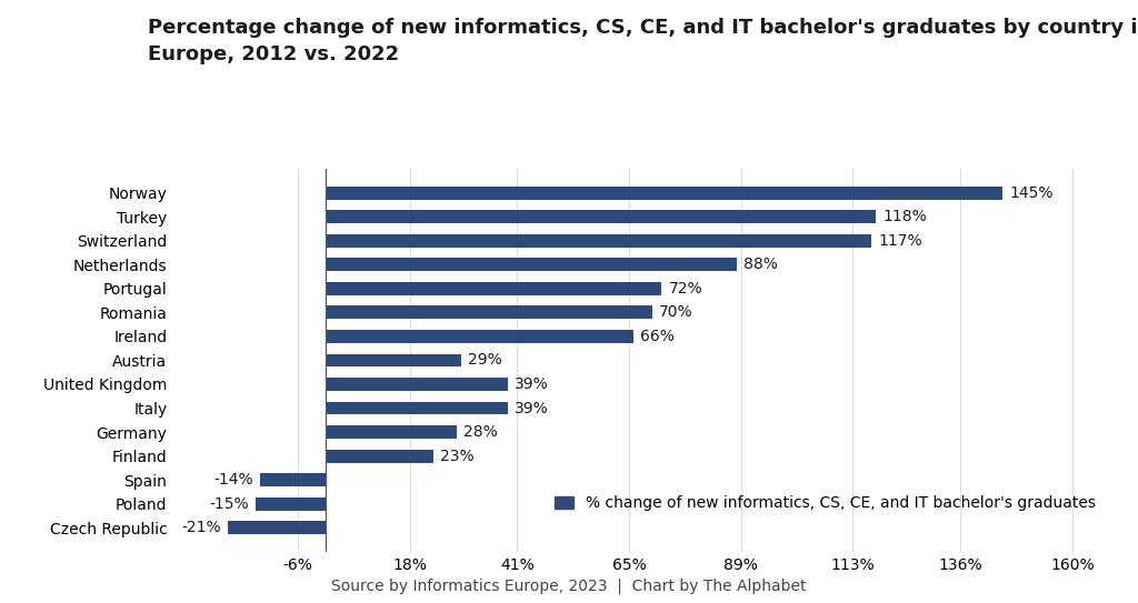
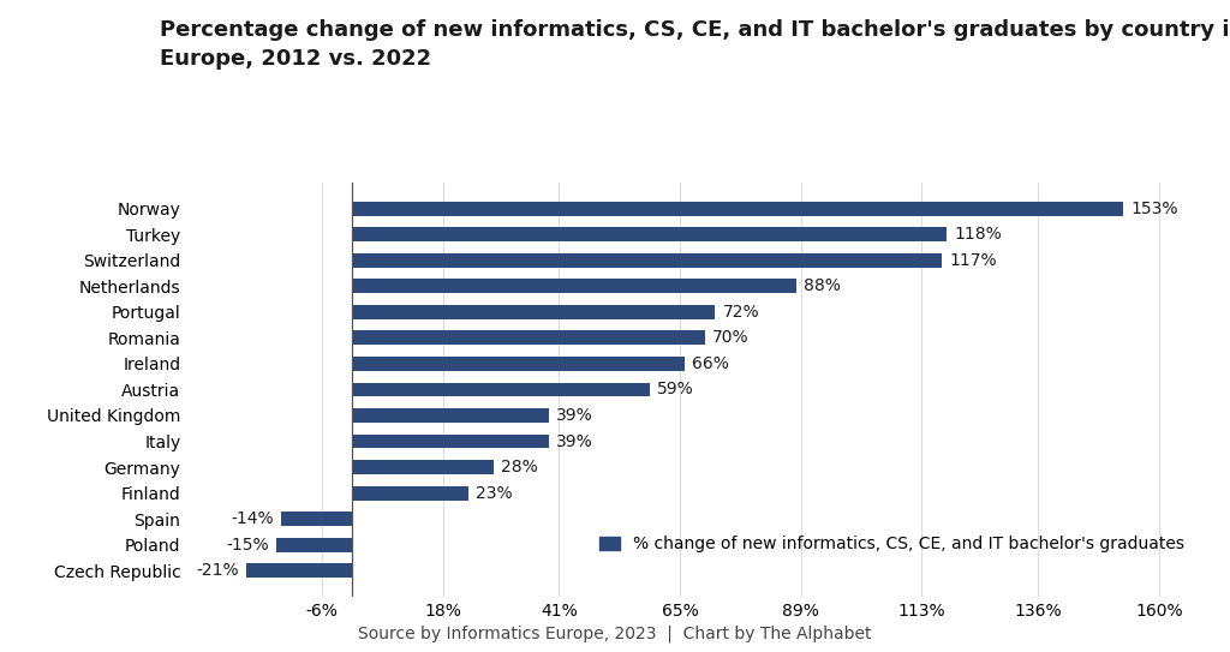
Norway: 145% -> 153%
Austria: 29% -> 59%
